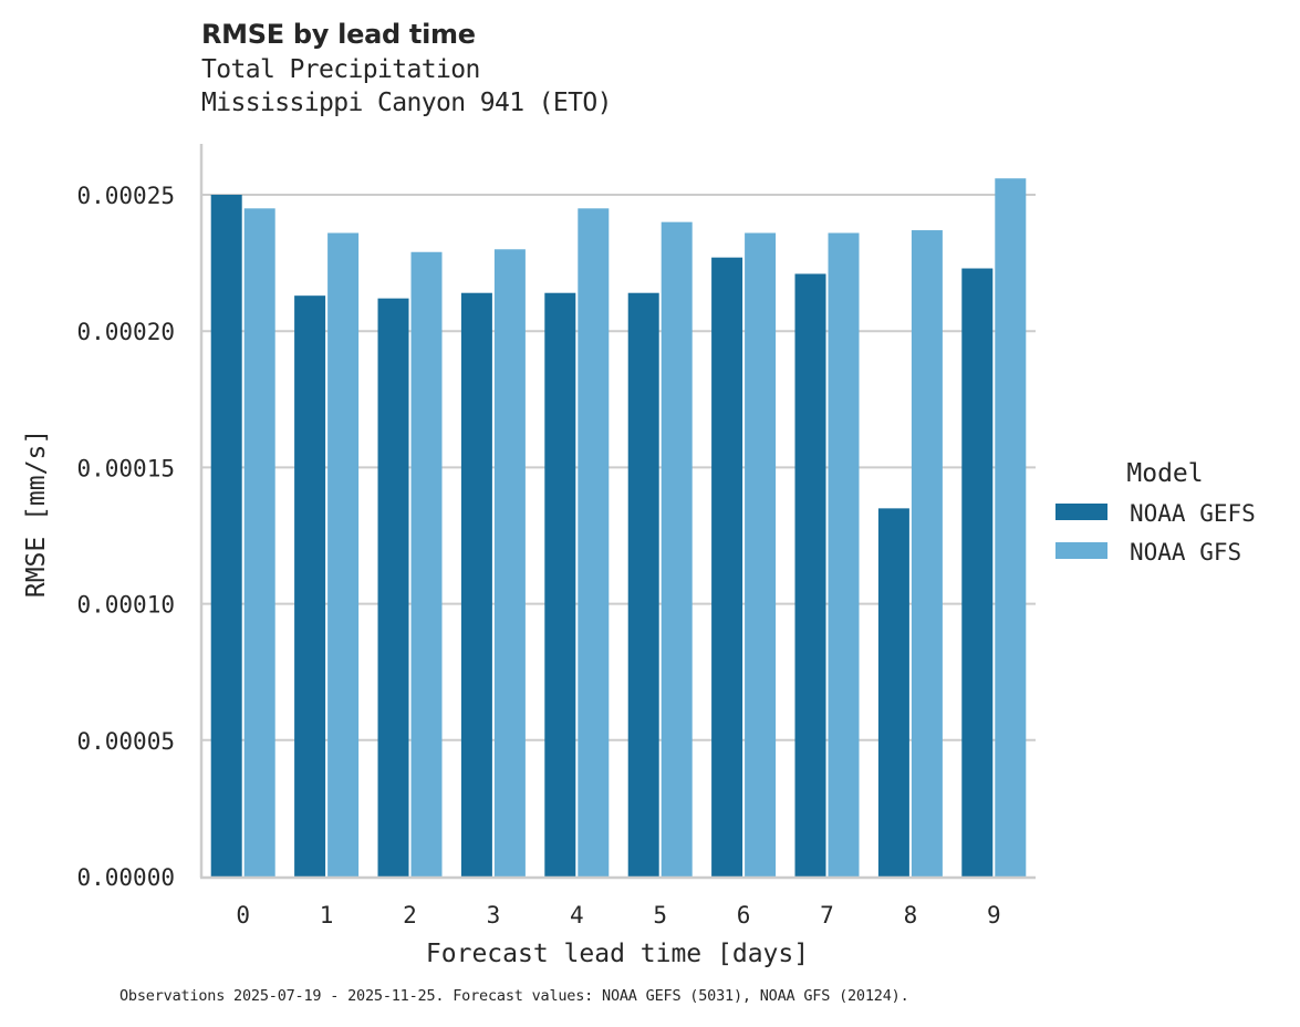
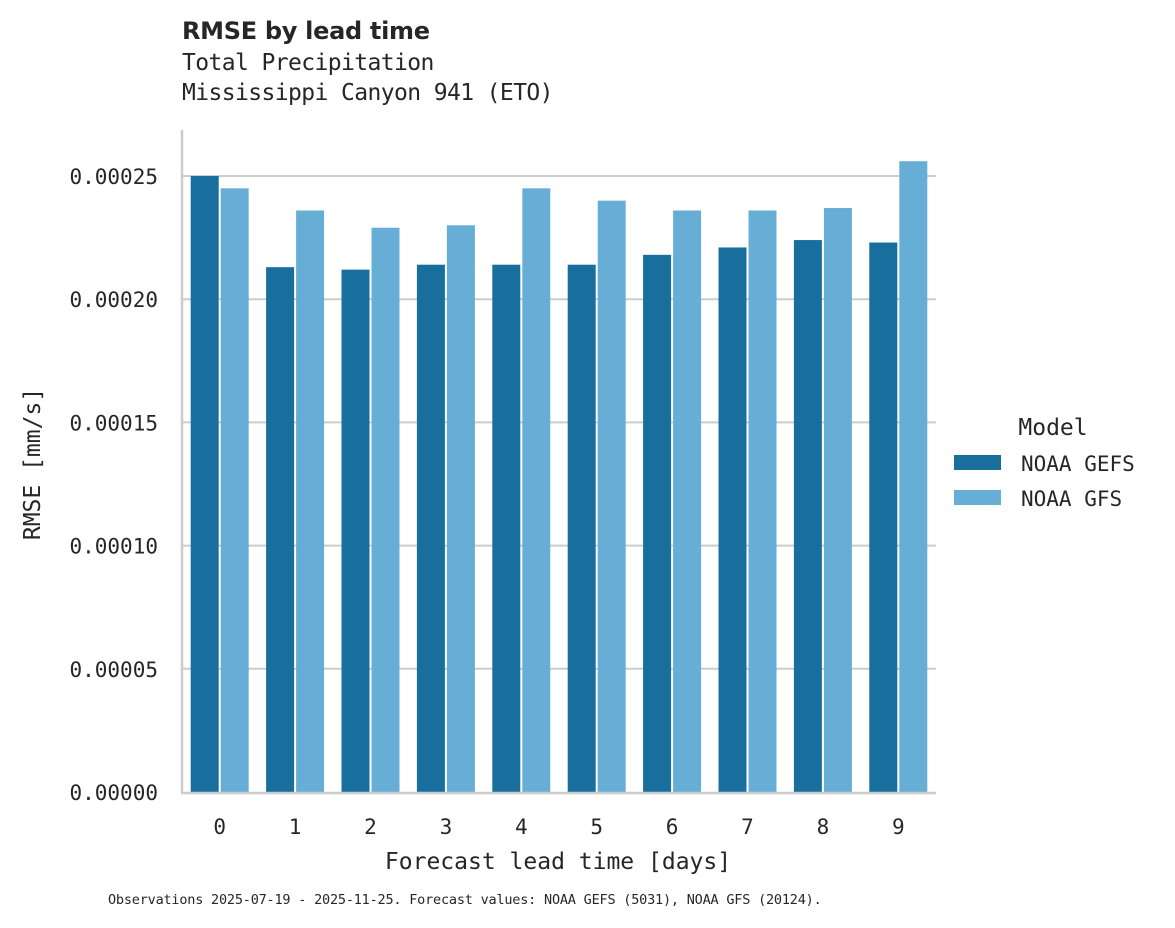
NOAA GEFS/6: 0.000227 -> 0.000218
NOAA GEFS/8: 0.000135 -> 0.000224
